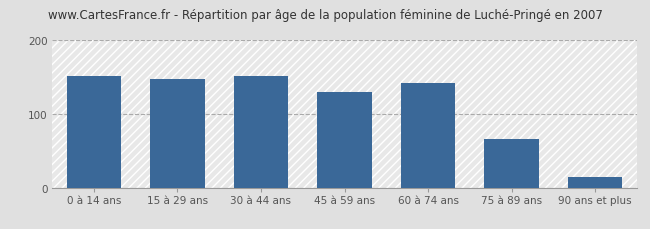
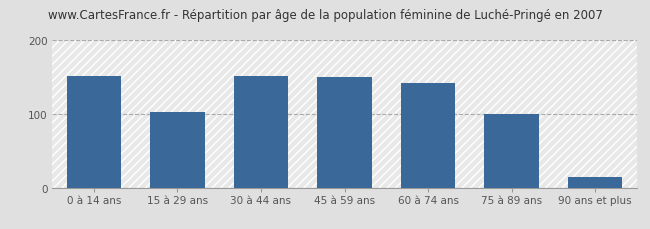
15 à 29 ans: 148 -> 103
45 à 59 ans: 130 -> 150
75 à 89 ans: 66 -> 100
